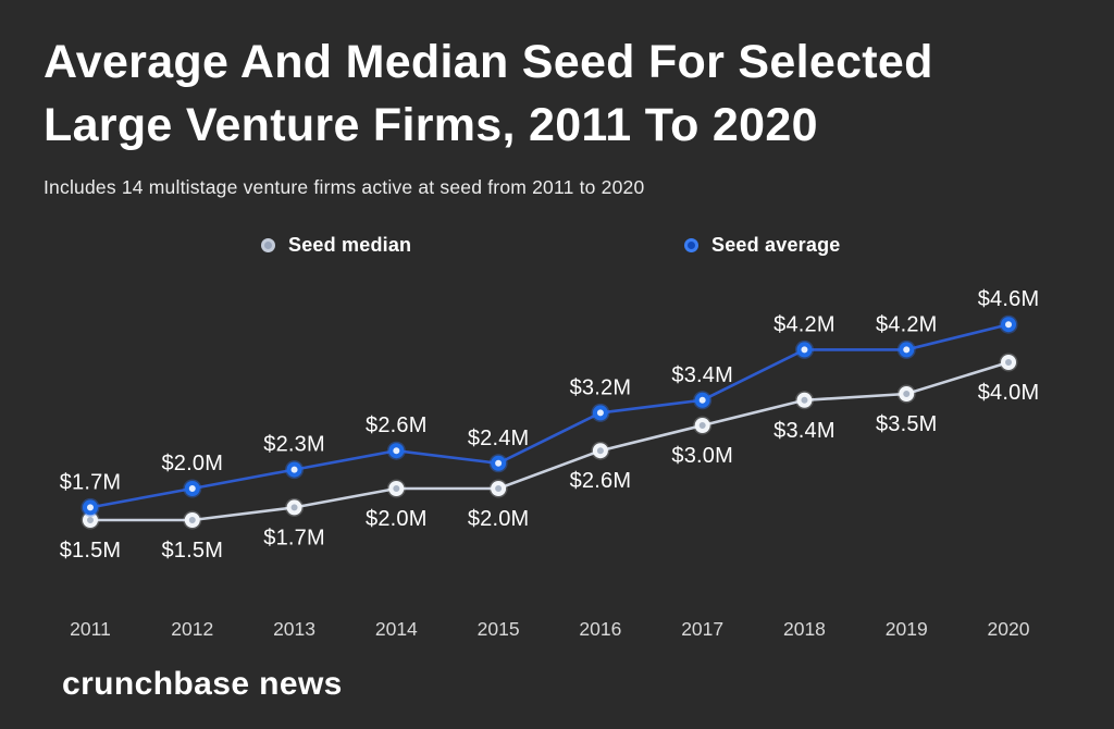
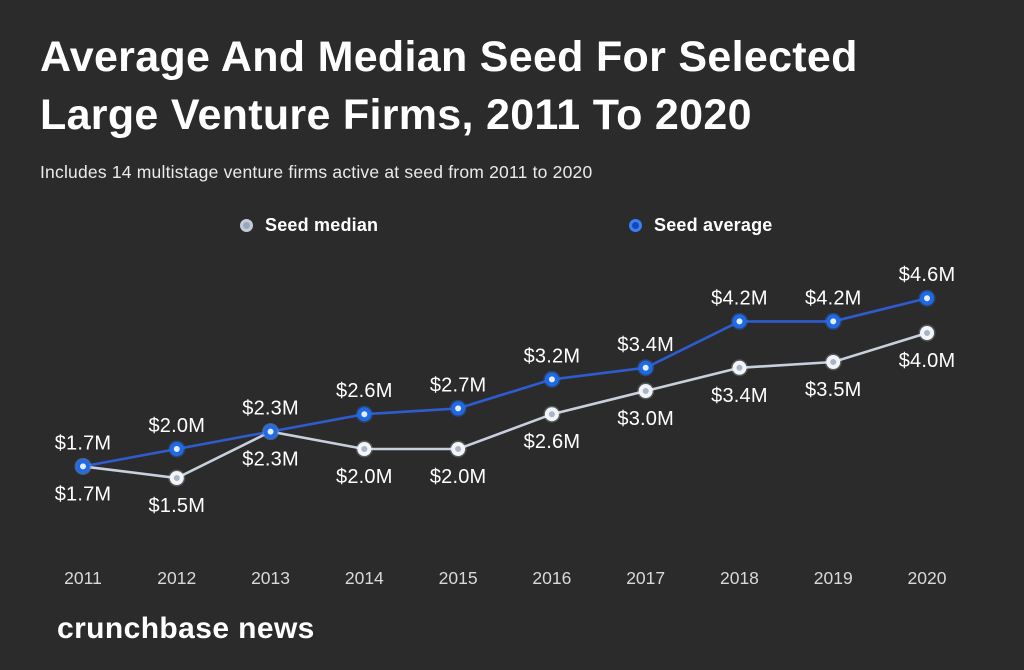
Seed median/2011: $1.5M -> $1.7M
Seed median/2013: $1.7M -> $2.3M
Seed average/2015: $2.4M -> $2.7M
